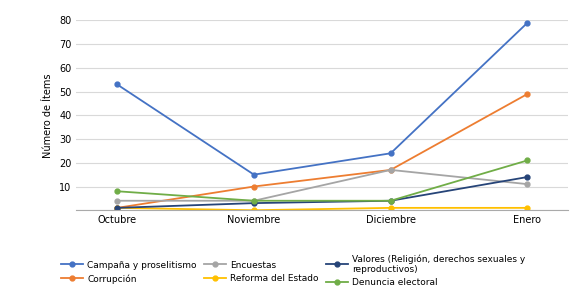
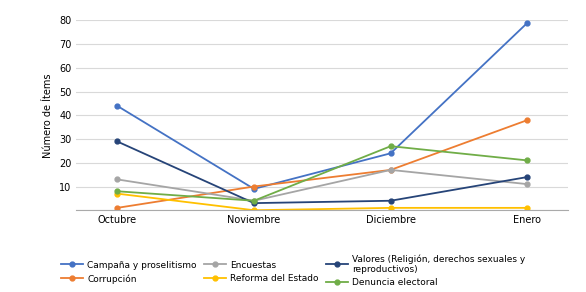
Campaña y proselitismo/Octubre: 53 -> 44
Encuestas/Octubre: 4 -> 13
Reforma del Estado/Octubre: 1 -> 7
Valores (Religión, derechos sexuales y reproductivos)/Octubre: 1 -> 29
Campaña y proselitismo/Noviembre: 15 -> 9
Denuncia electoral/Diciembre: 4 -> 27
Corrupción/Enero: 49 -> 38
